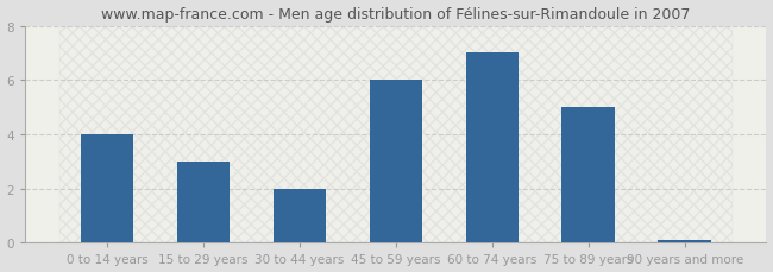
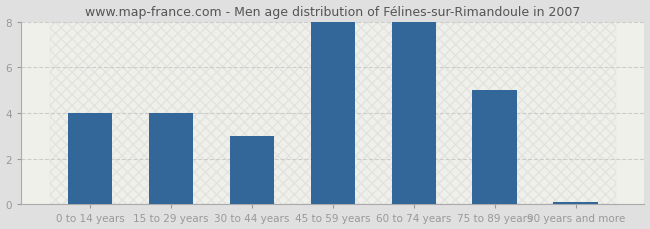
15 to 29 years: 3.0 -> 4.0
30 to 44 years: 2.0 -> 3.0
45 to 59 years: 6.0 -> 8.0
60 to 74 years: 7.0 -> 8.0
